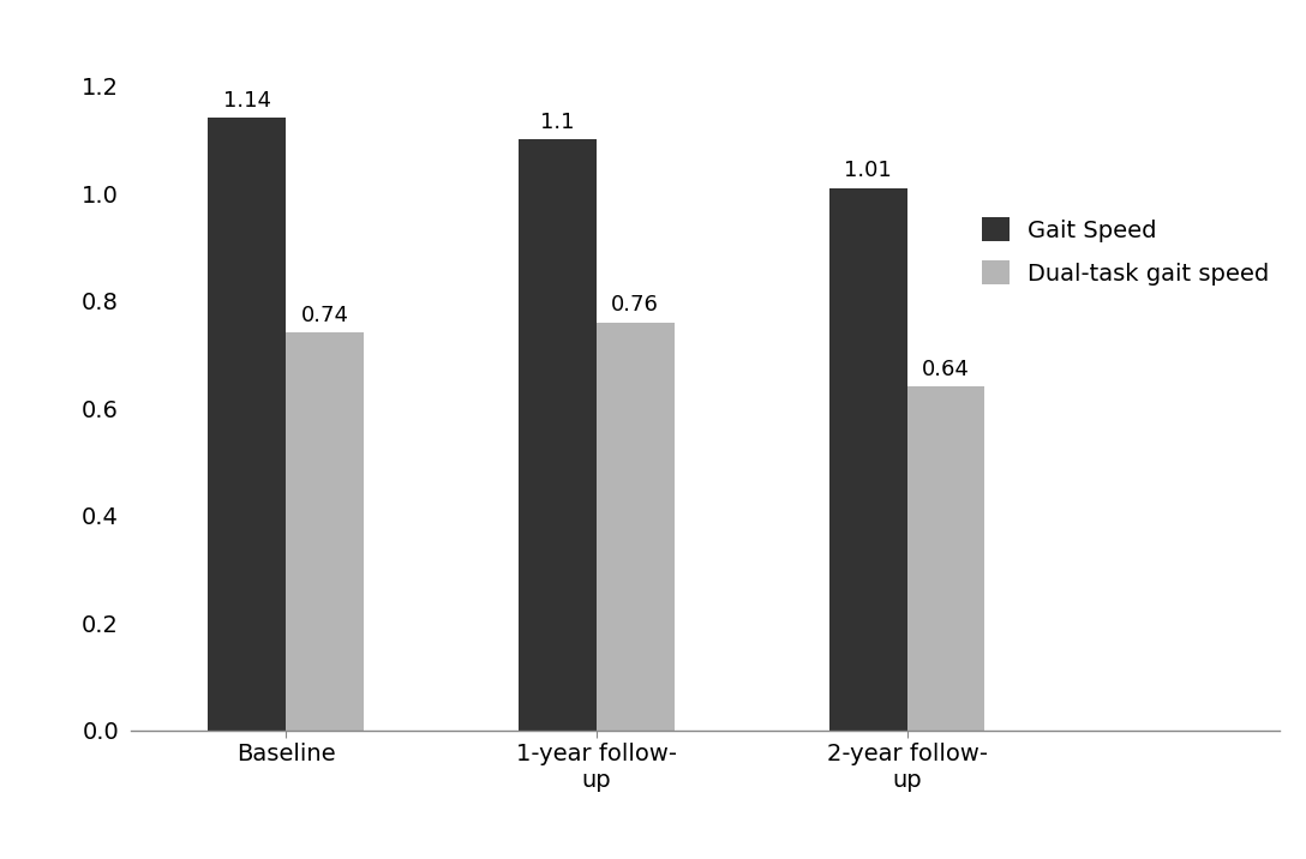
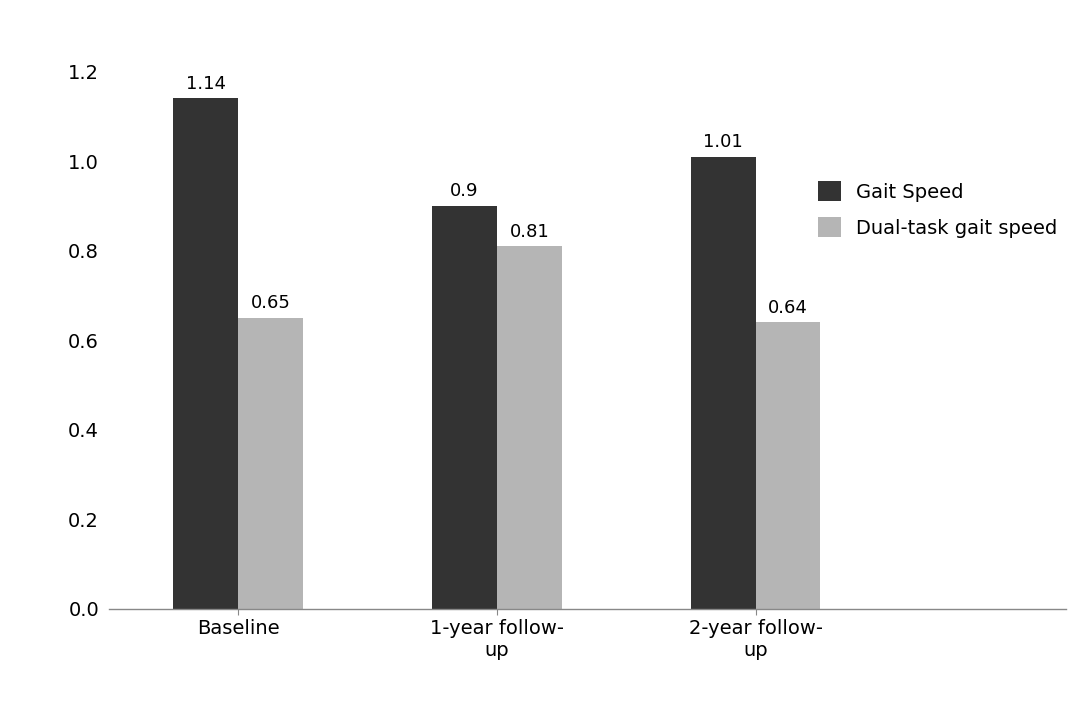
Dual-task gait speed/Baseline: 0.74 -> 0.65
Gait Speed/1-year follow- up: 1.1 -> 0.9
Dual-task gait speed/1-year follow- up: 0.76 -> 0.81
